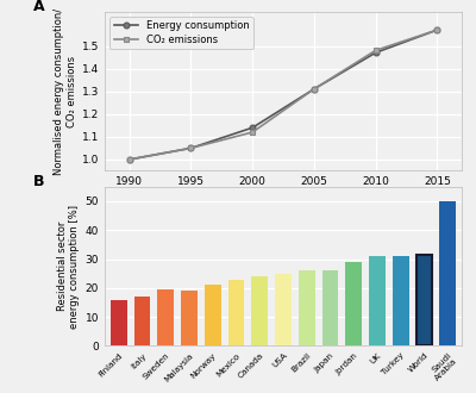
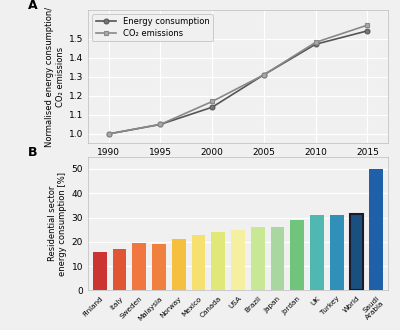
CO₂ emissions/2000: 1.12 -> 1.17
Energy consumption/2015: 1.57 -> 1.54
